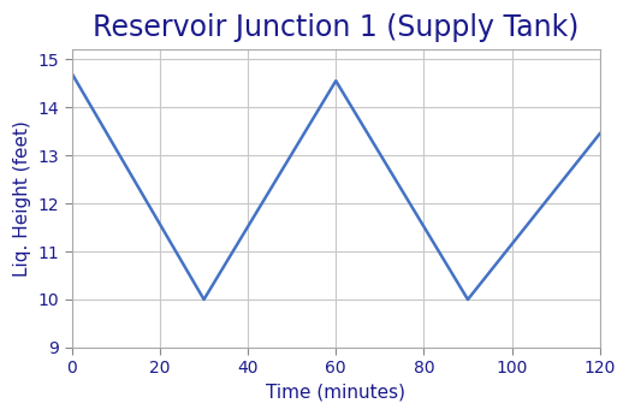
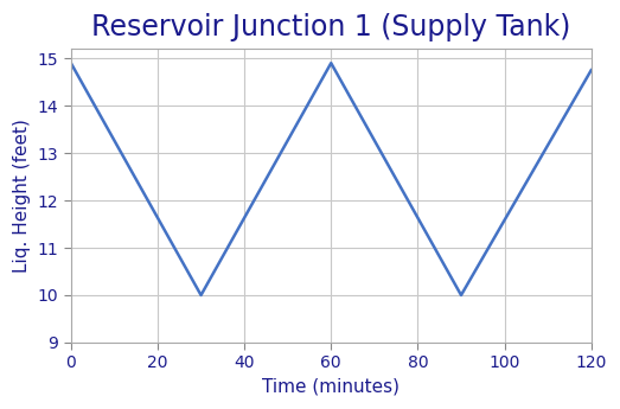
0: 14.70 -> 14.90
60: 14.55 -> 14.90
120: 13.45 -> 14.75
